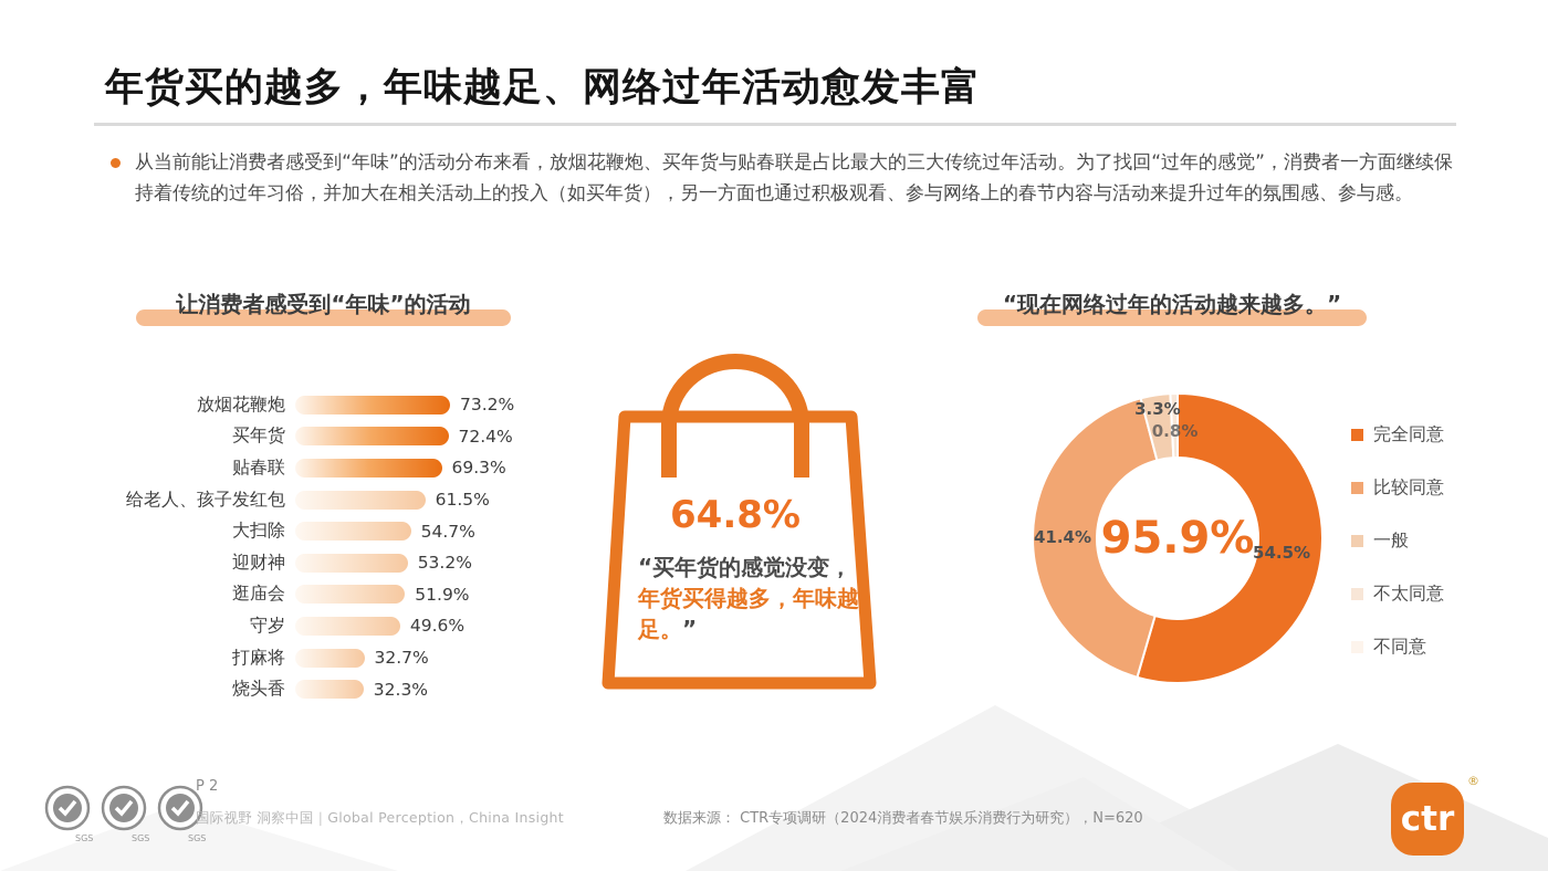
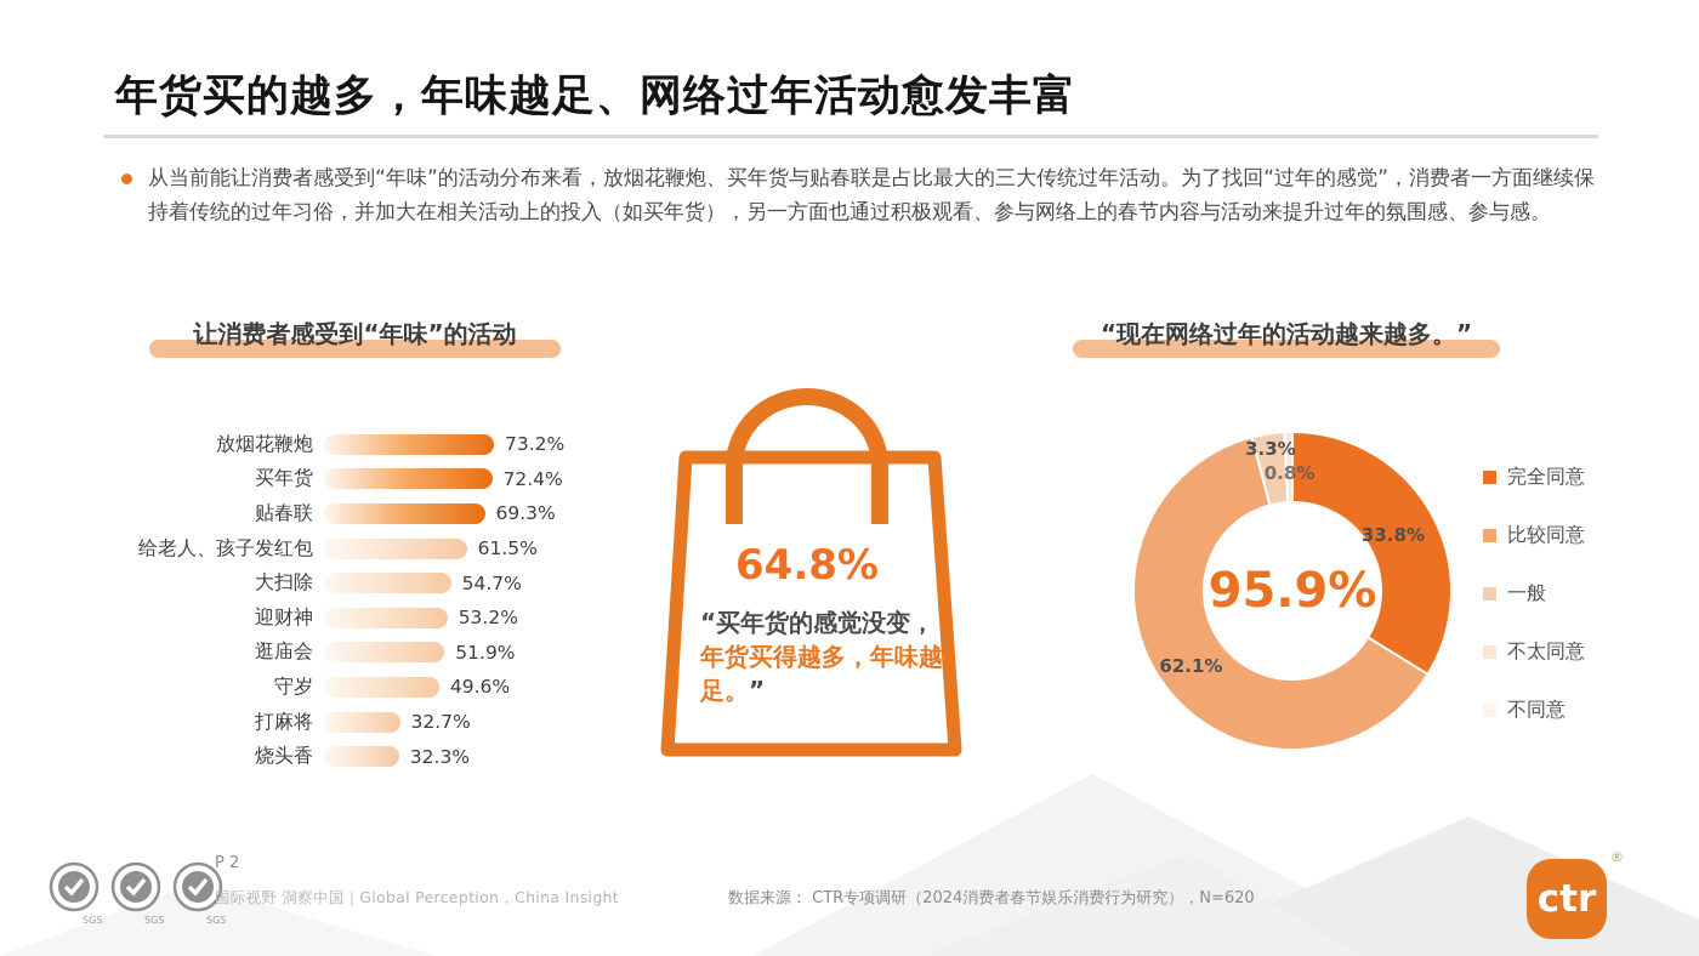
“现在网络过年的活动越来越多。”/完全同意: 54.5% -> 33.8%
“现在网络过年的活动越来越多。”/比较同意: 41.4% -> 62.1%
